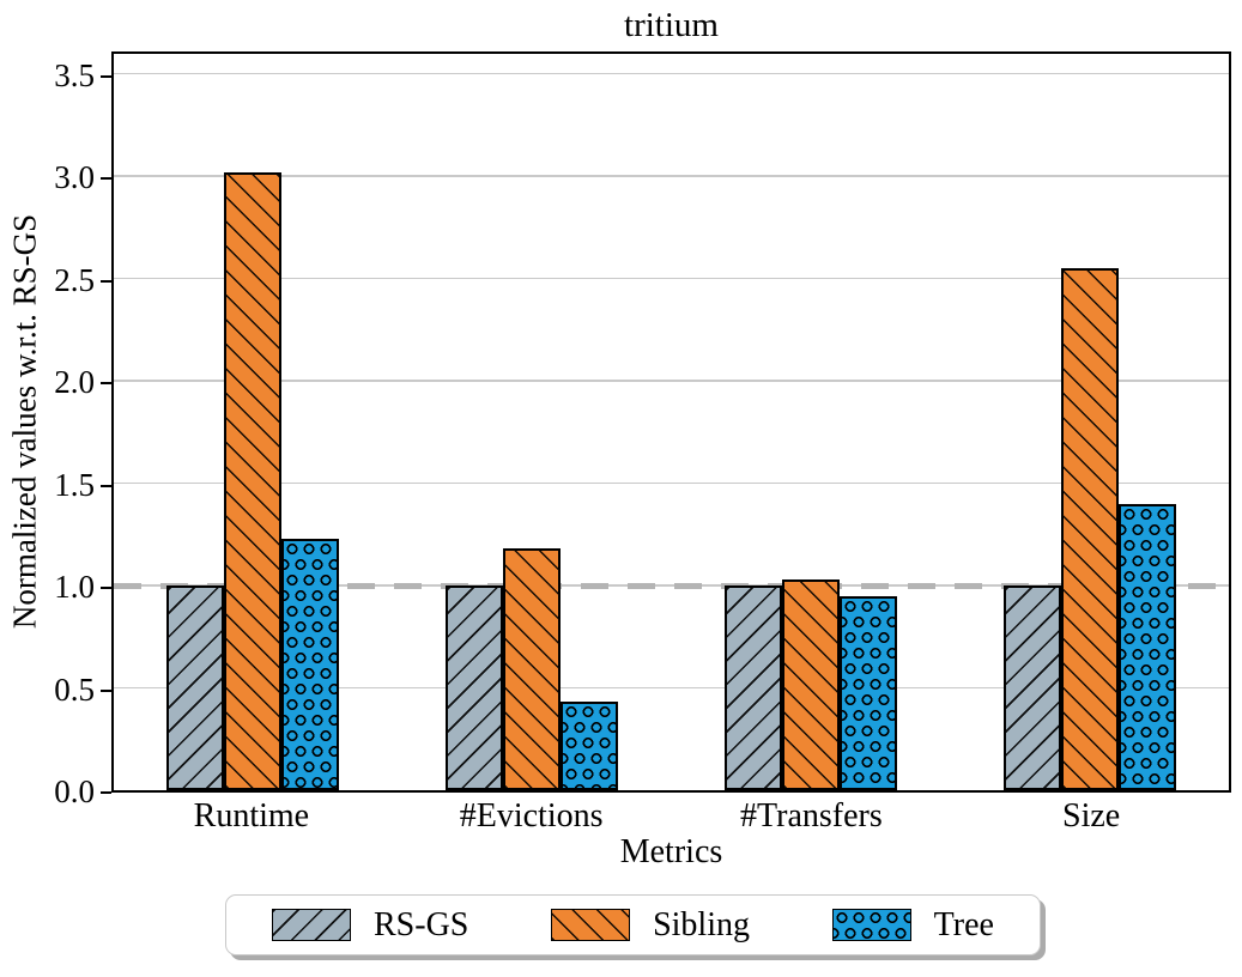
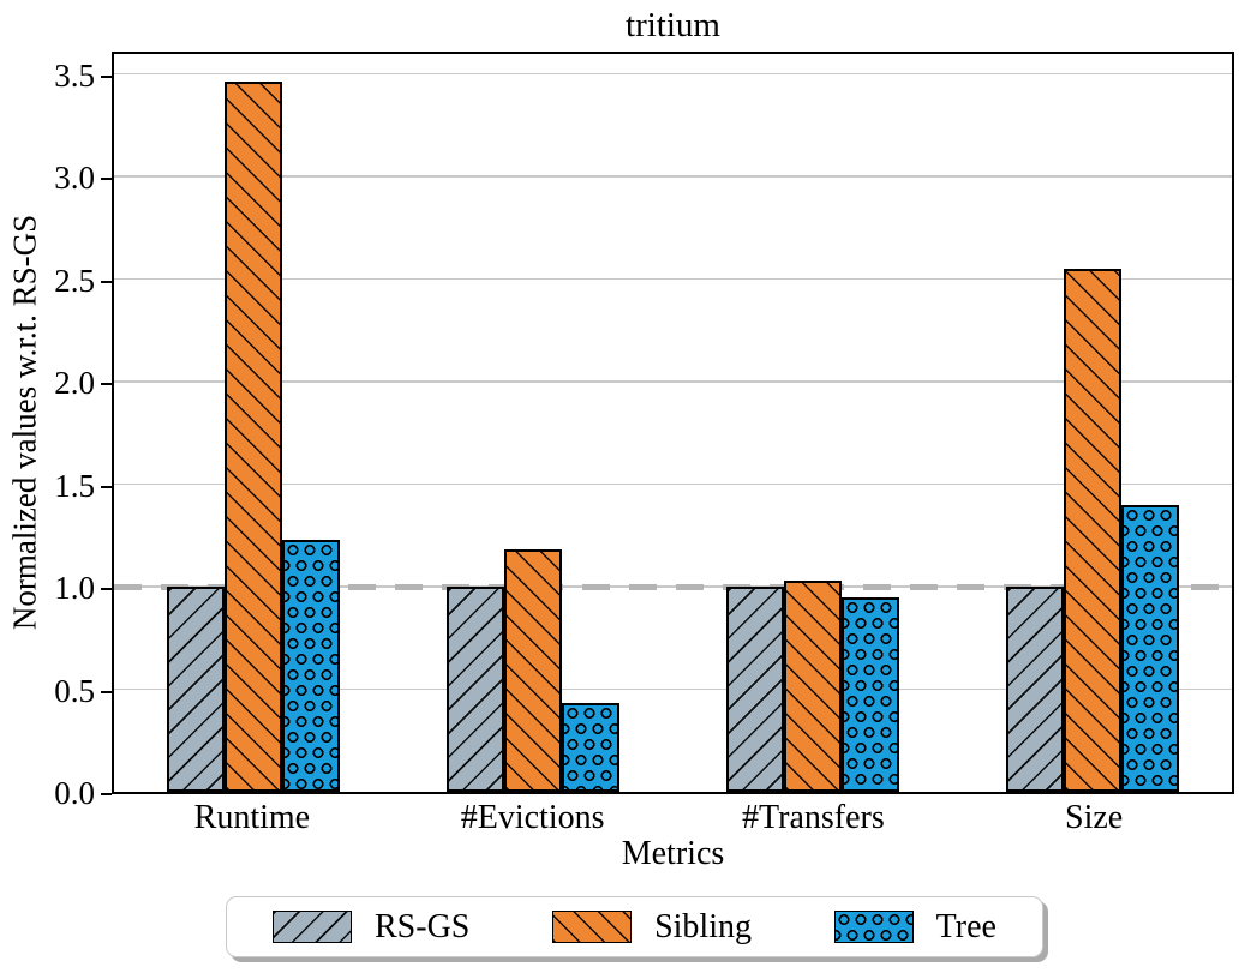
Sibling/Runtime: 3.02 -> 3.46
